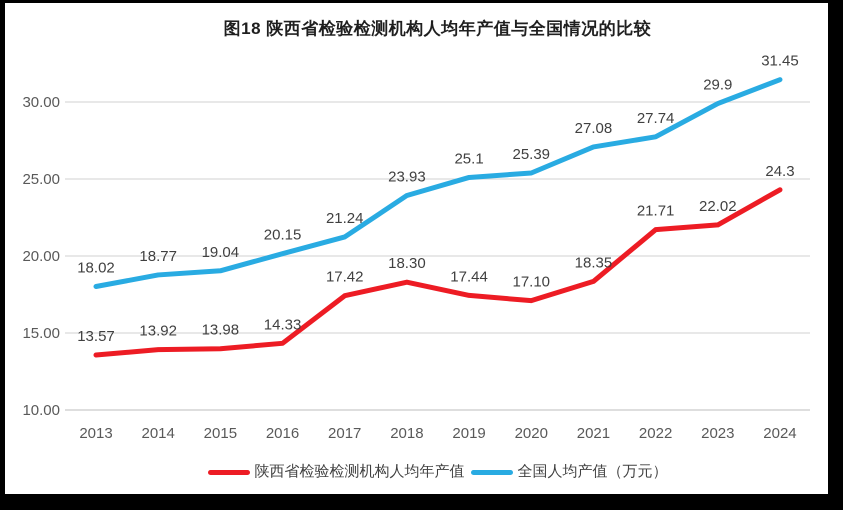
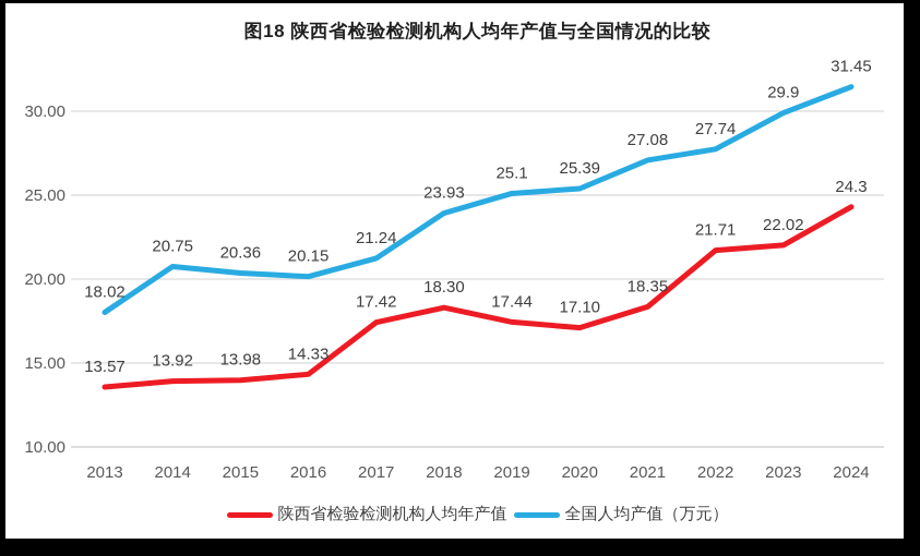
全国人均产值（万元）/2014: 18.77 -> 20.75
全国人均产值（万元）/2015: 19.04 -> 20.36
